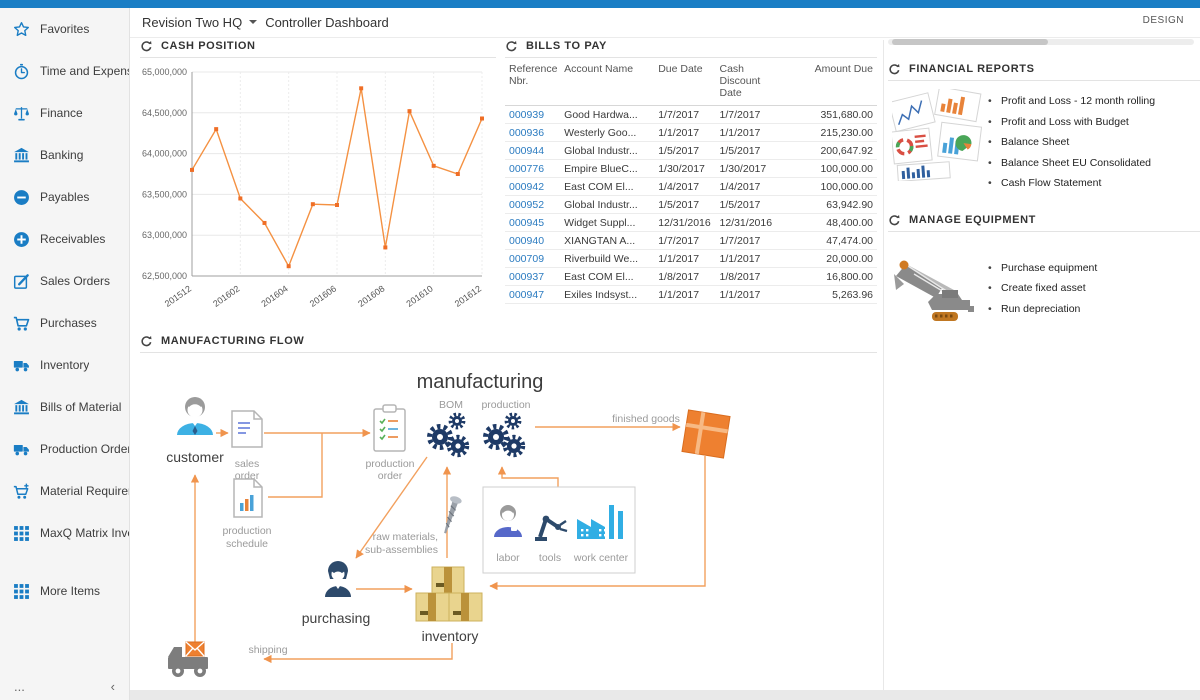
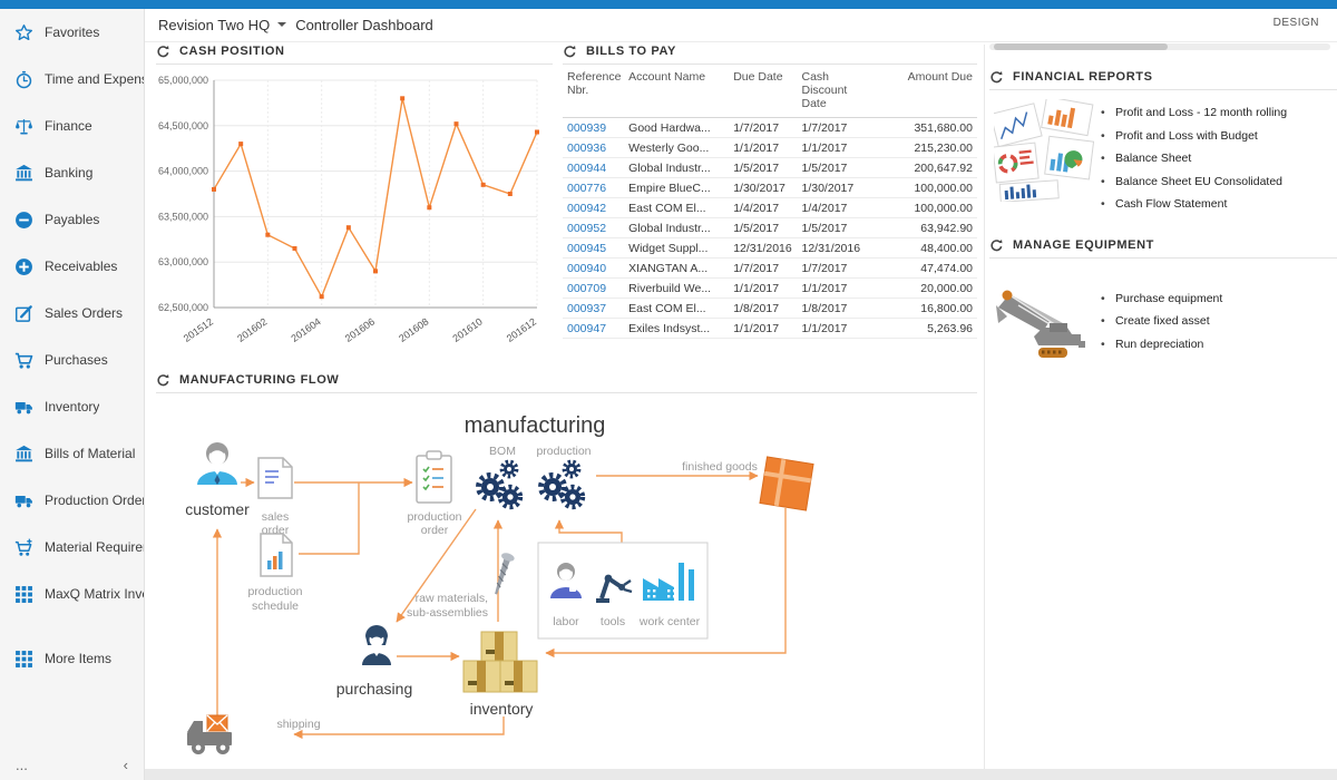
201602: 63400000 -> 63300000
201606: 63400000 -> 62900000
201608: 62800000 -> 63600000
